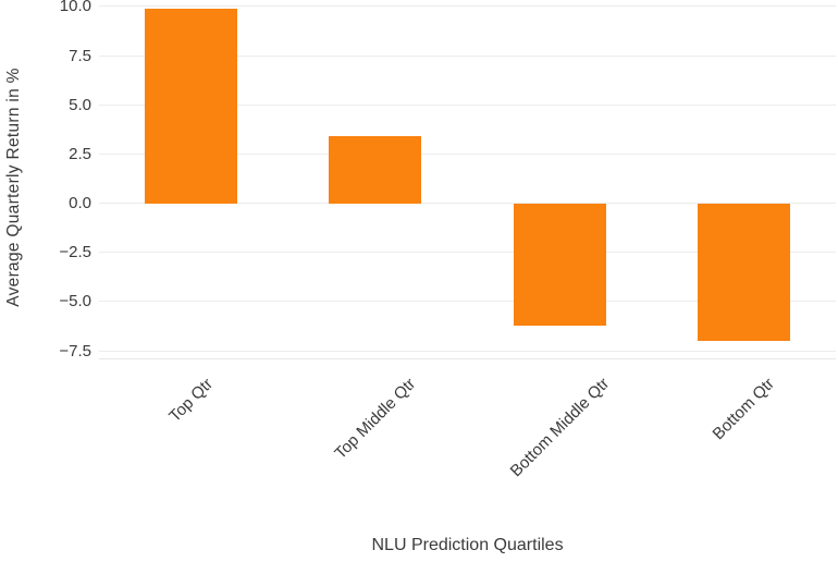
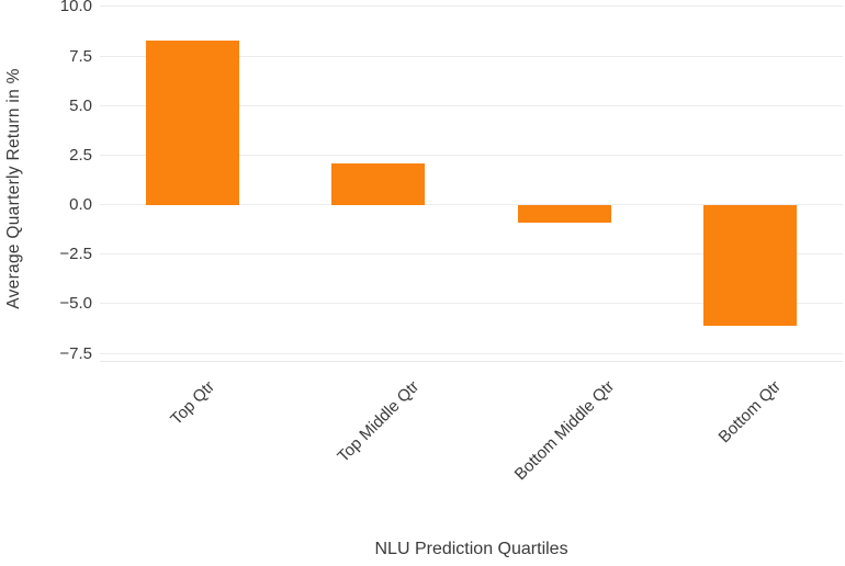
Top Qtr: 9.9 -> 8.3
Top Middle Qtr: 3.4 -> 2.1
Bottom Middle Qtr: -6.2 -> -0.9
Bottom Qtr: -7.0 -> -6.1
